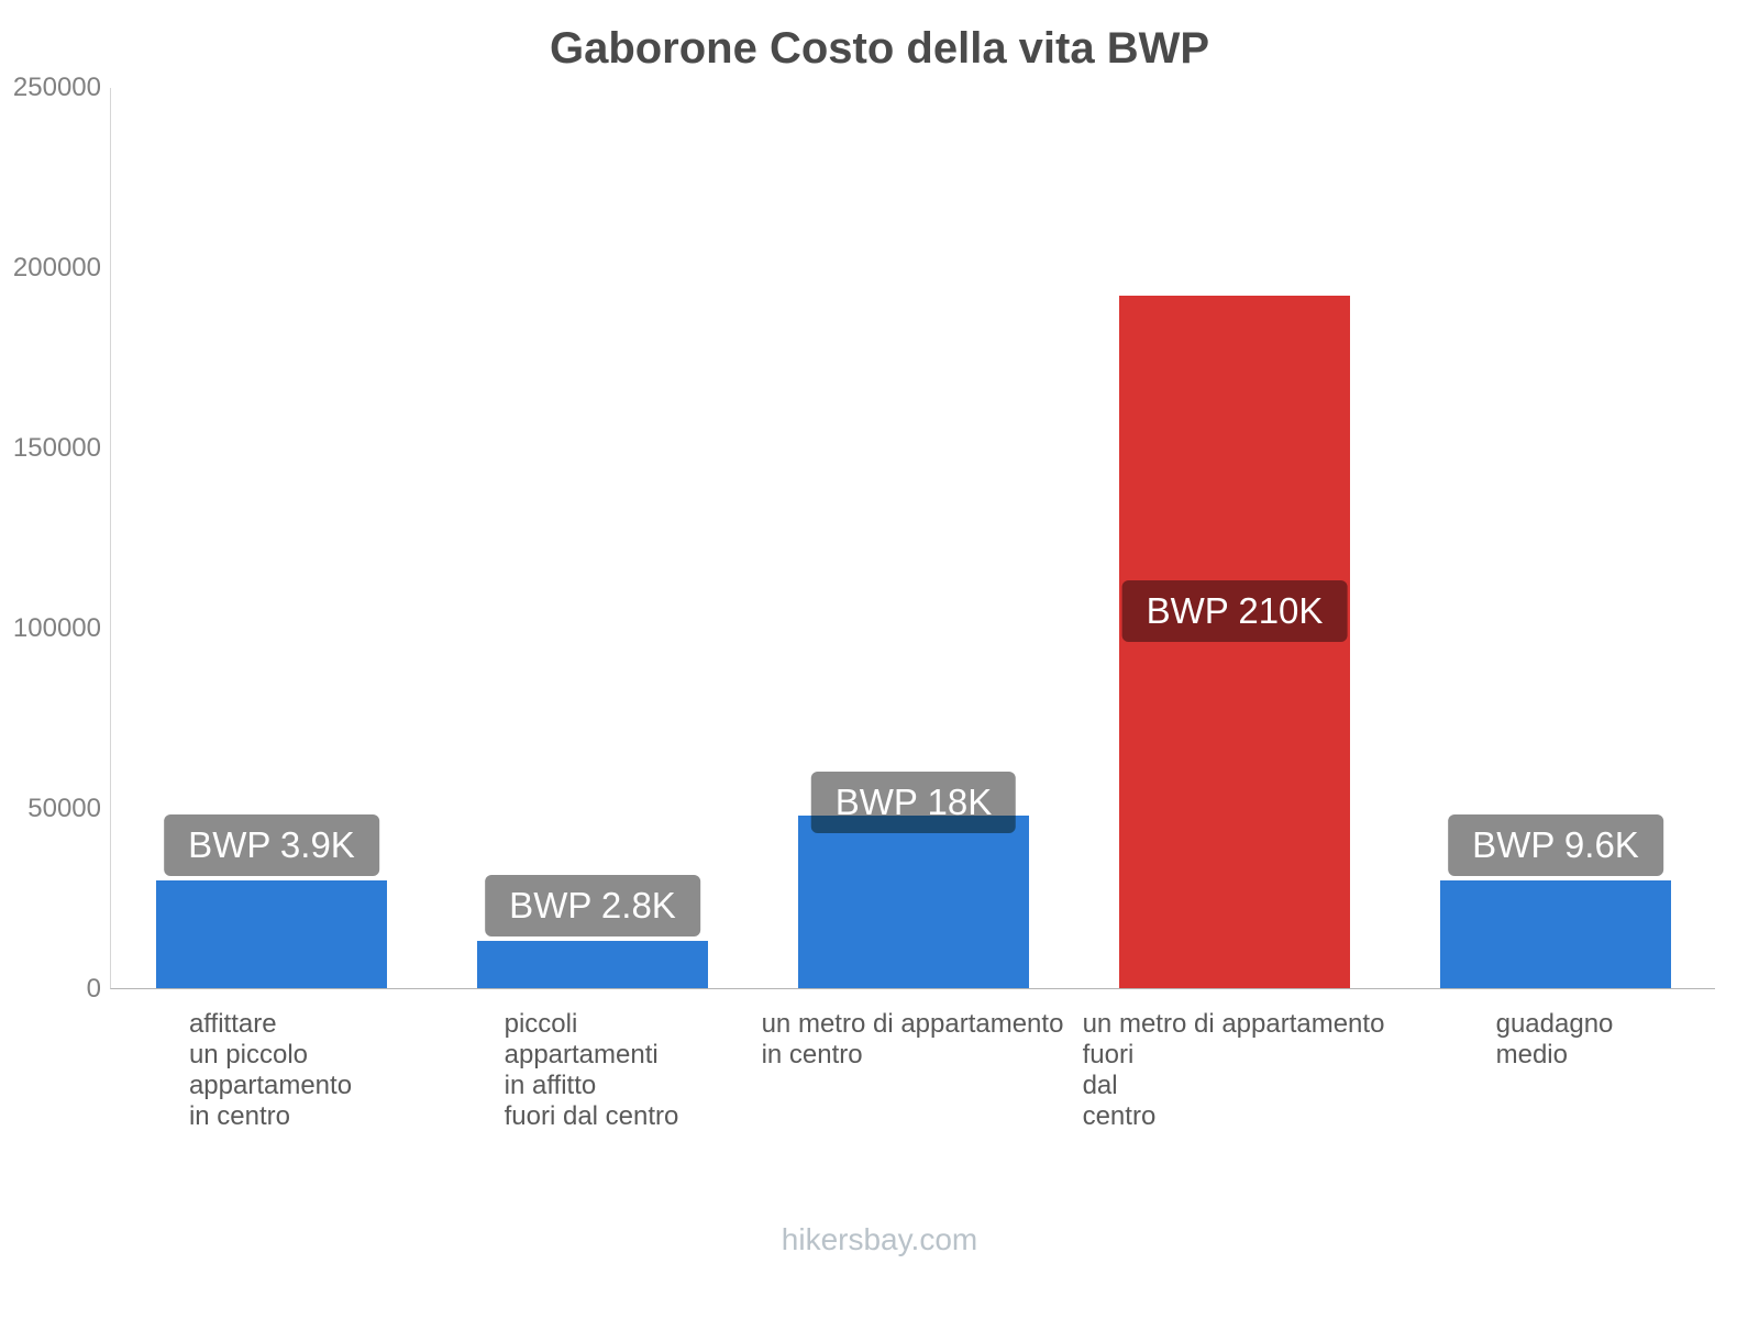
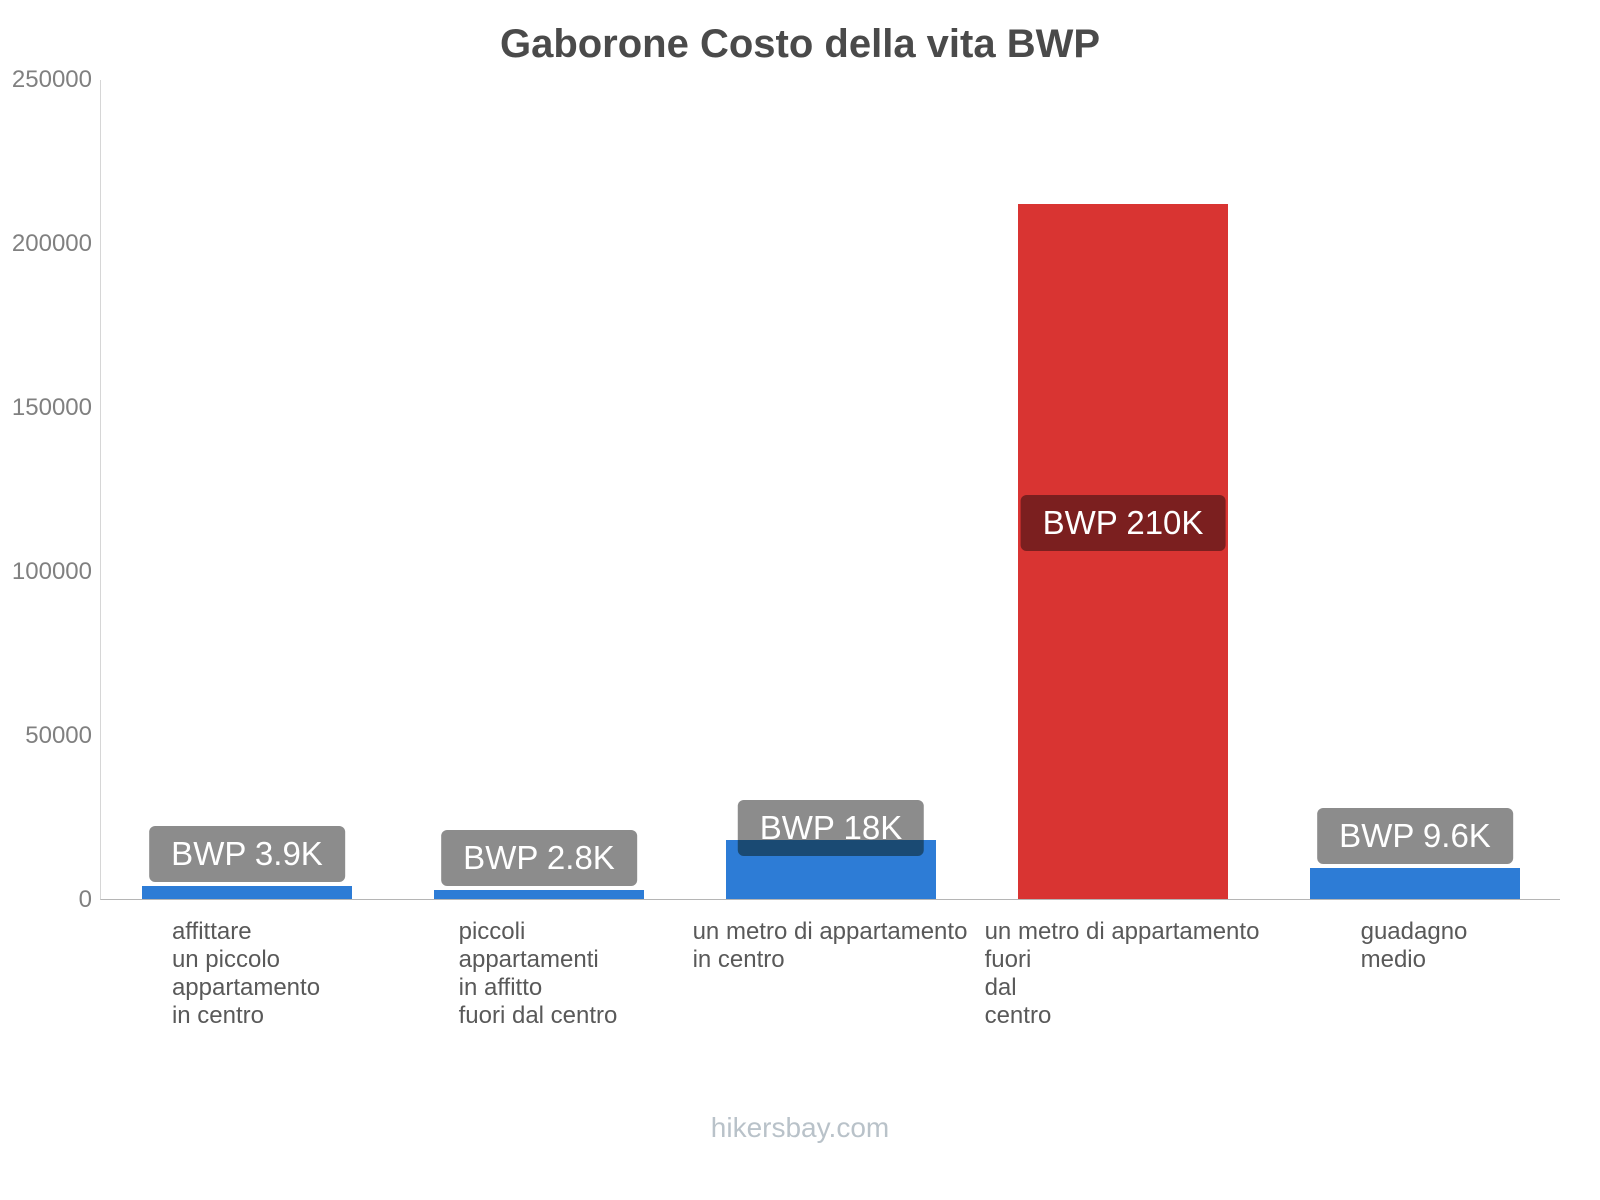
BWP 3.9K: 30000 -> 4000
BWP 2.8K: 13000 -> 3000
BWP 18K: 48000 -> 18000
BWP 210K: 192000 -> 212000
BWP 9.6K: 30000 -> 10000
